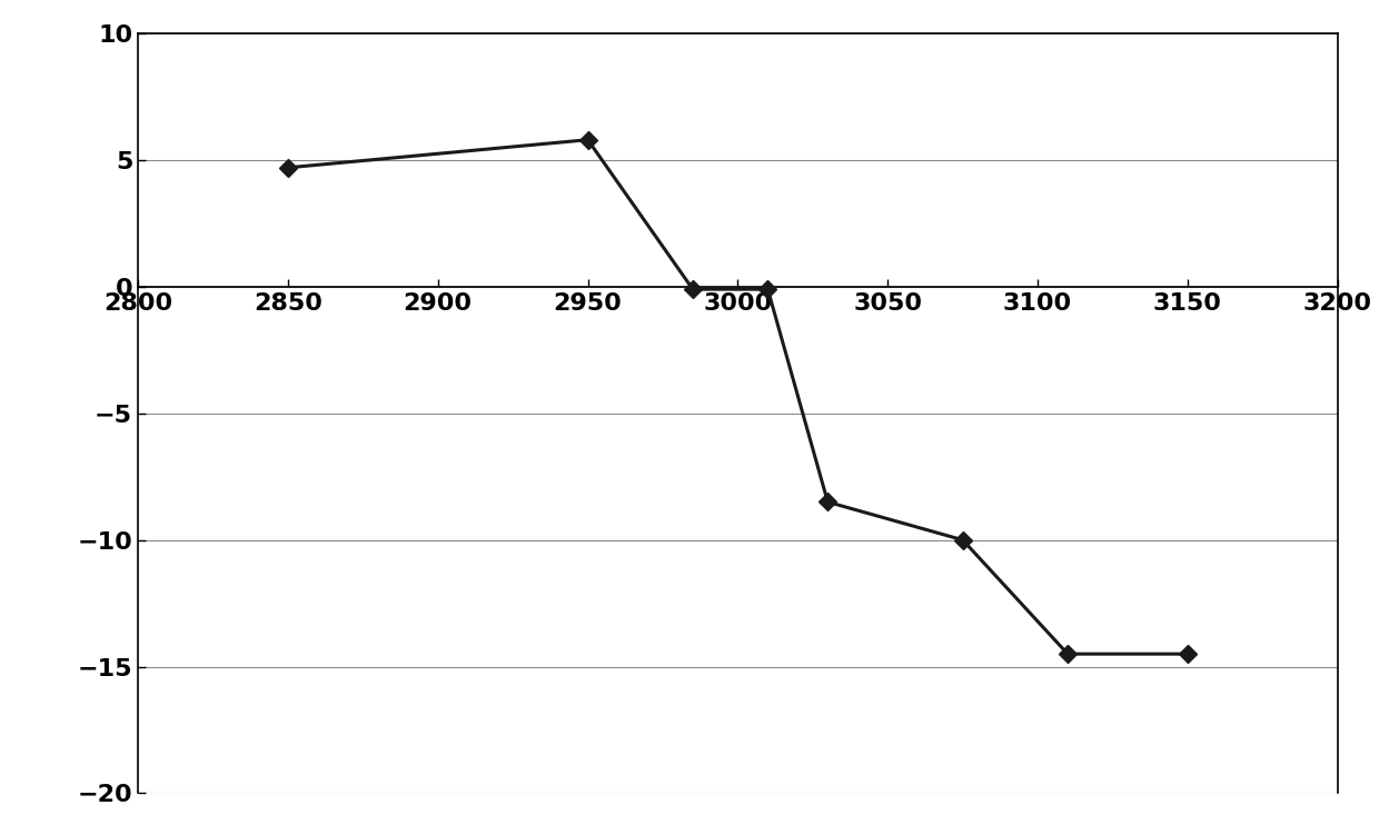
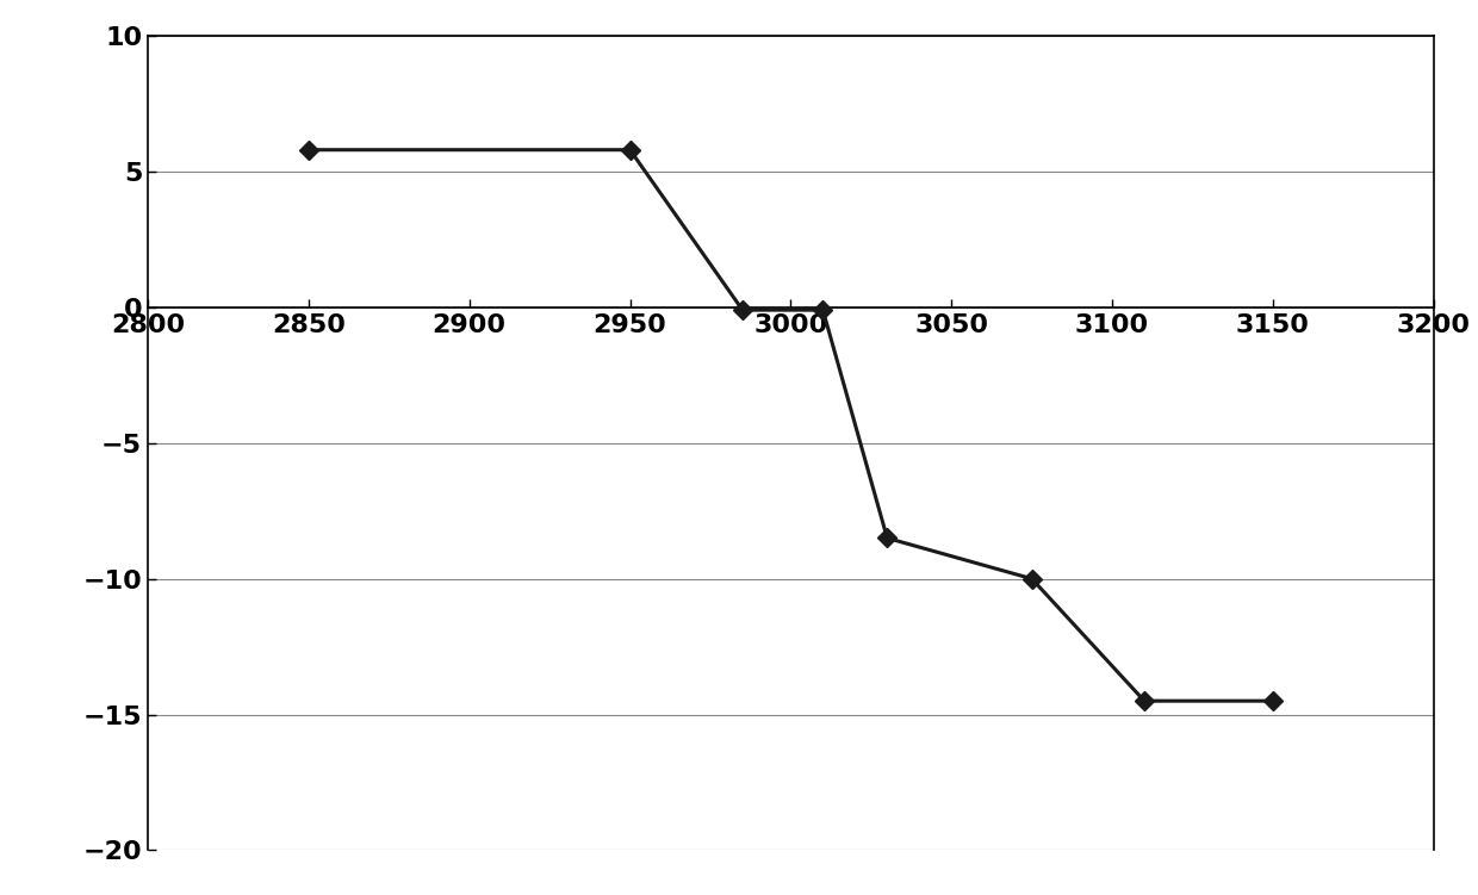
2850: 4.7 -> 5.8
